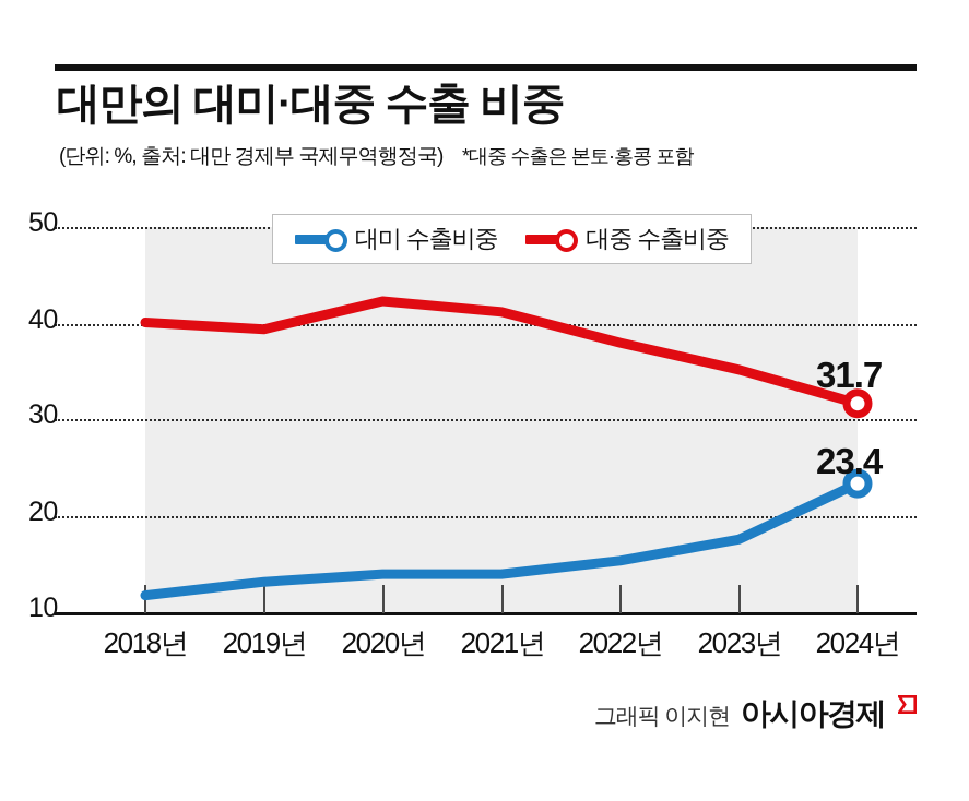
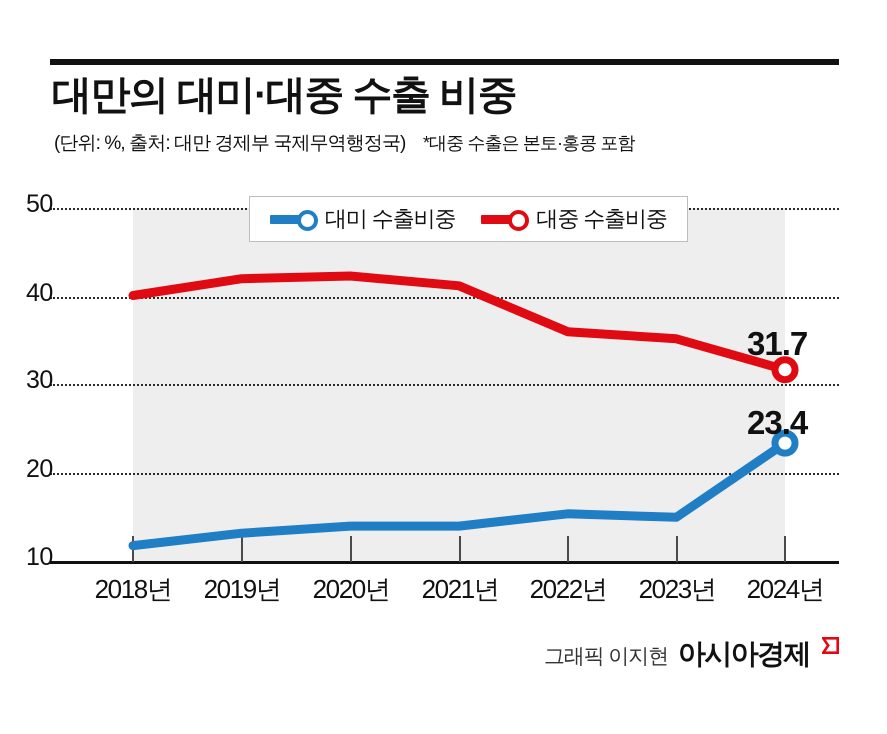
대중 수출비중/2019년: 39 -> 42
대중 수출비중/2022년: 38 -> 36
대미 수출비중/2023년: 18 -> 15
